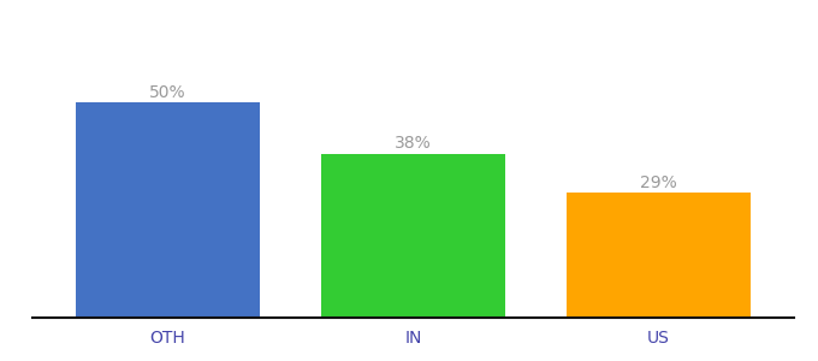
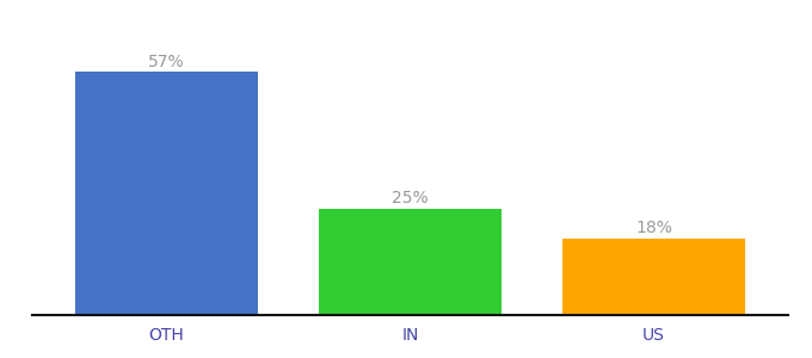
OTH: 50% -> 57%
IN: 38% -> 25%
US: 29% -> 18%
